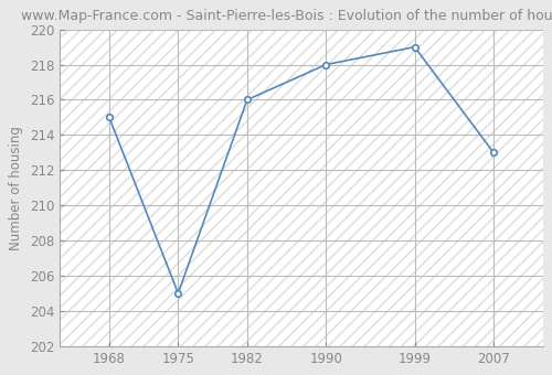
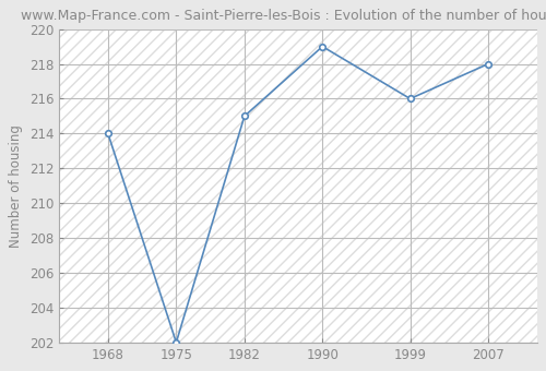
1968: 215 -> 214
1975: 205 -> 202
1982: 216 -> 215
1990: 218 -> 219
1999: 219 -> 216
2007: 213 -> 218
